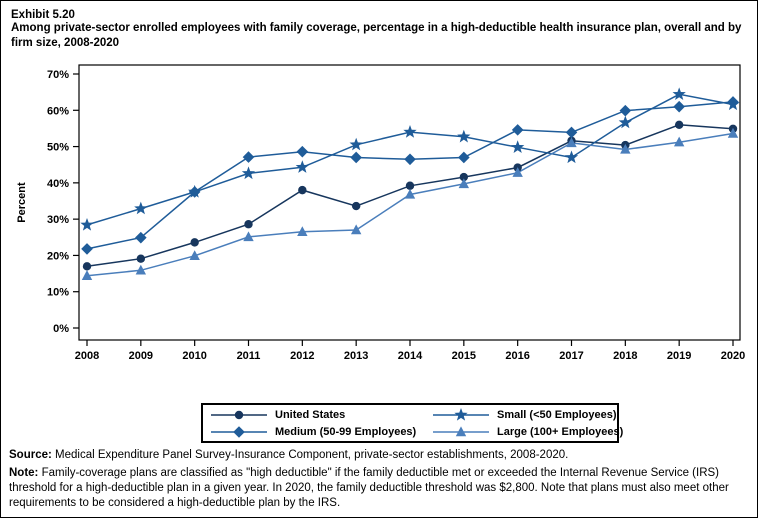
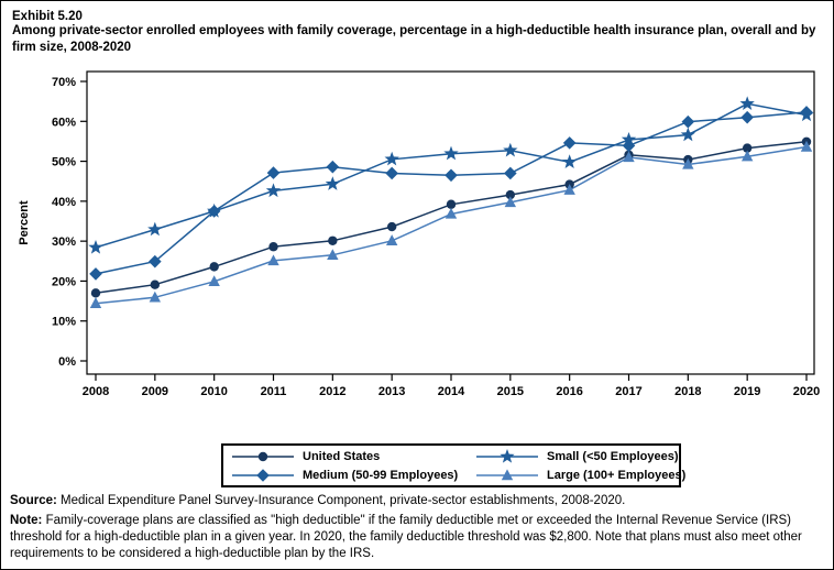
United States/2012: 38% -> 30%
Large (100+ Employees)/2013: 27% -> 30%
Small (<50 Employees)/2014: 54% -> 52%
Small (<50 Employees)/2017: 47% -> 55%
United States/2019: 56% -> 53%
